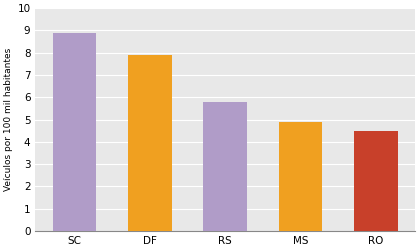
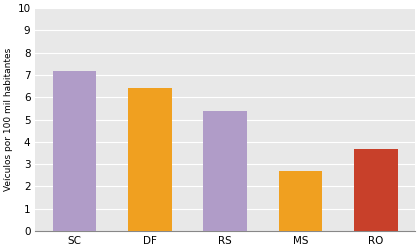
SC: 8.9 -> 7.2
DF: 7.9 -> 6.4
RS: 5.8 -> 5.4
MS: 4.9 -> 2.7
RO: 4.5 -> 3.7
